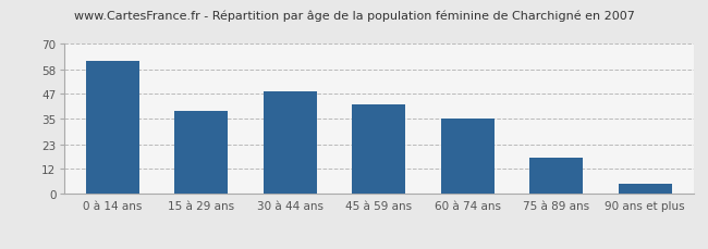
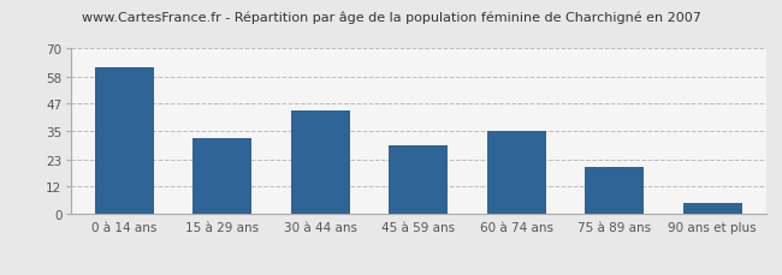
15 à 29 ans: 39 -> 32
30 à 44 ans: 48 -> 44
45 à 59 ans: 42 -> 29
75 à 89 ans: 17 -> 20
